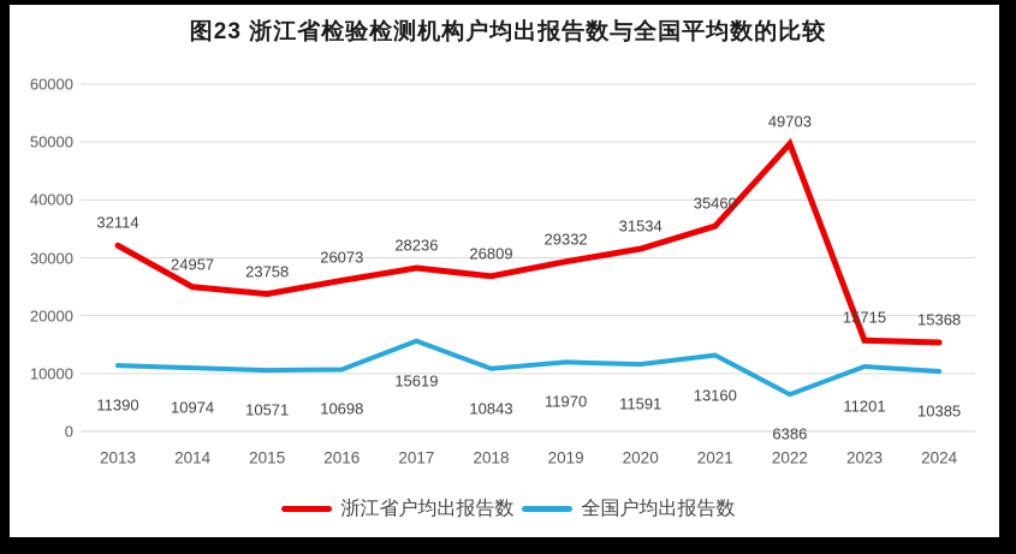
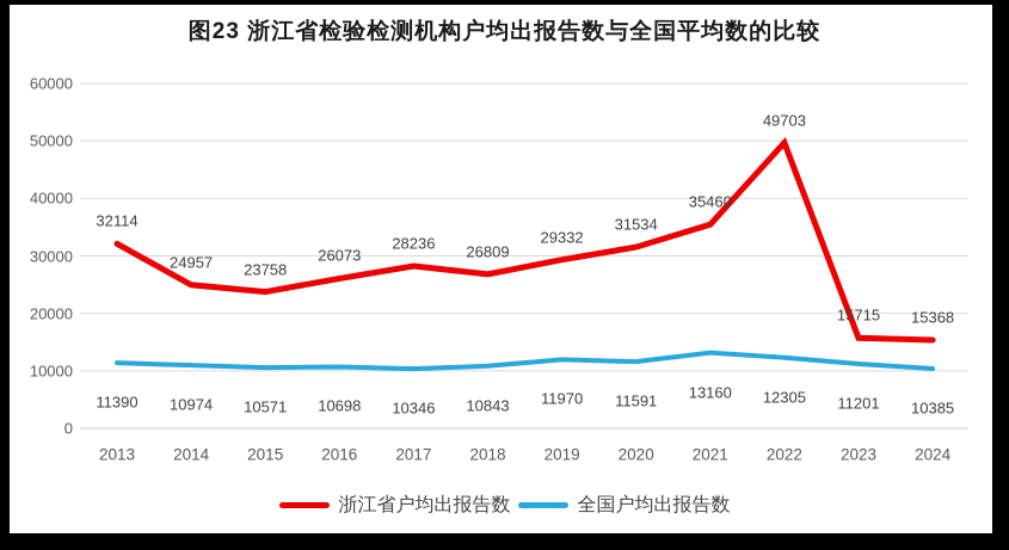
全国户均出报告数/2017: 15619 -> 10346
全国户均出报告数/2022: 6386 -> 12305
